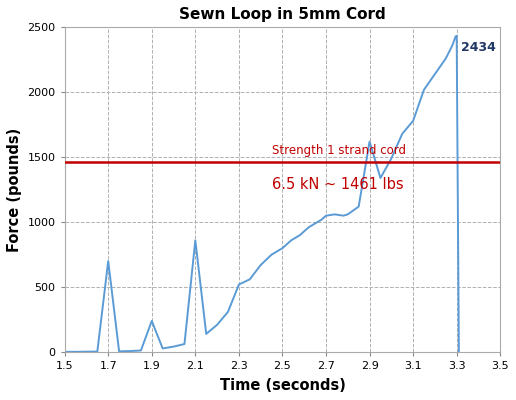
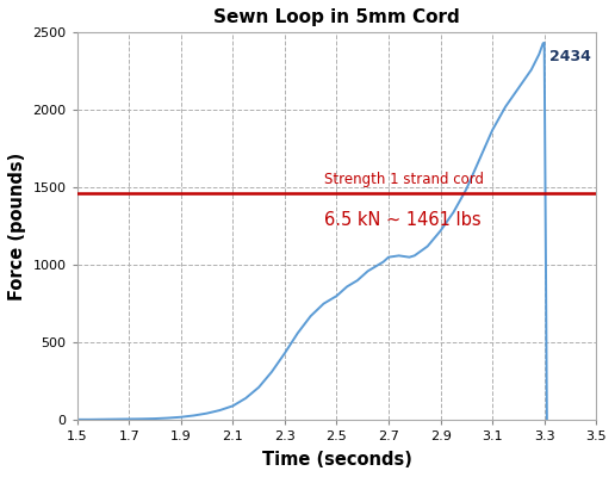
1.7: 700 -> 0
1.9: 240 -> 20
2.1: 860 -> 90
2.3: 520 -> 430
2.9: 1620 -> 1220
3.1: 1780 -> 1870
